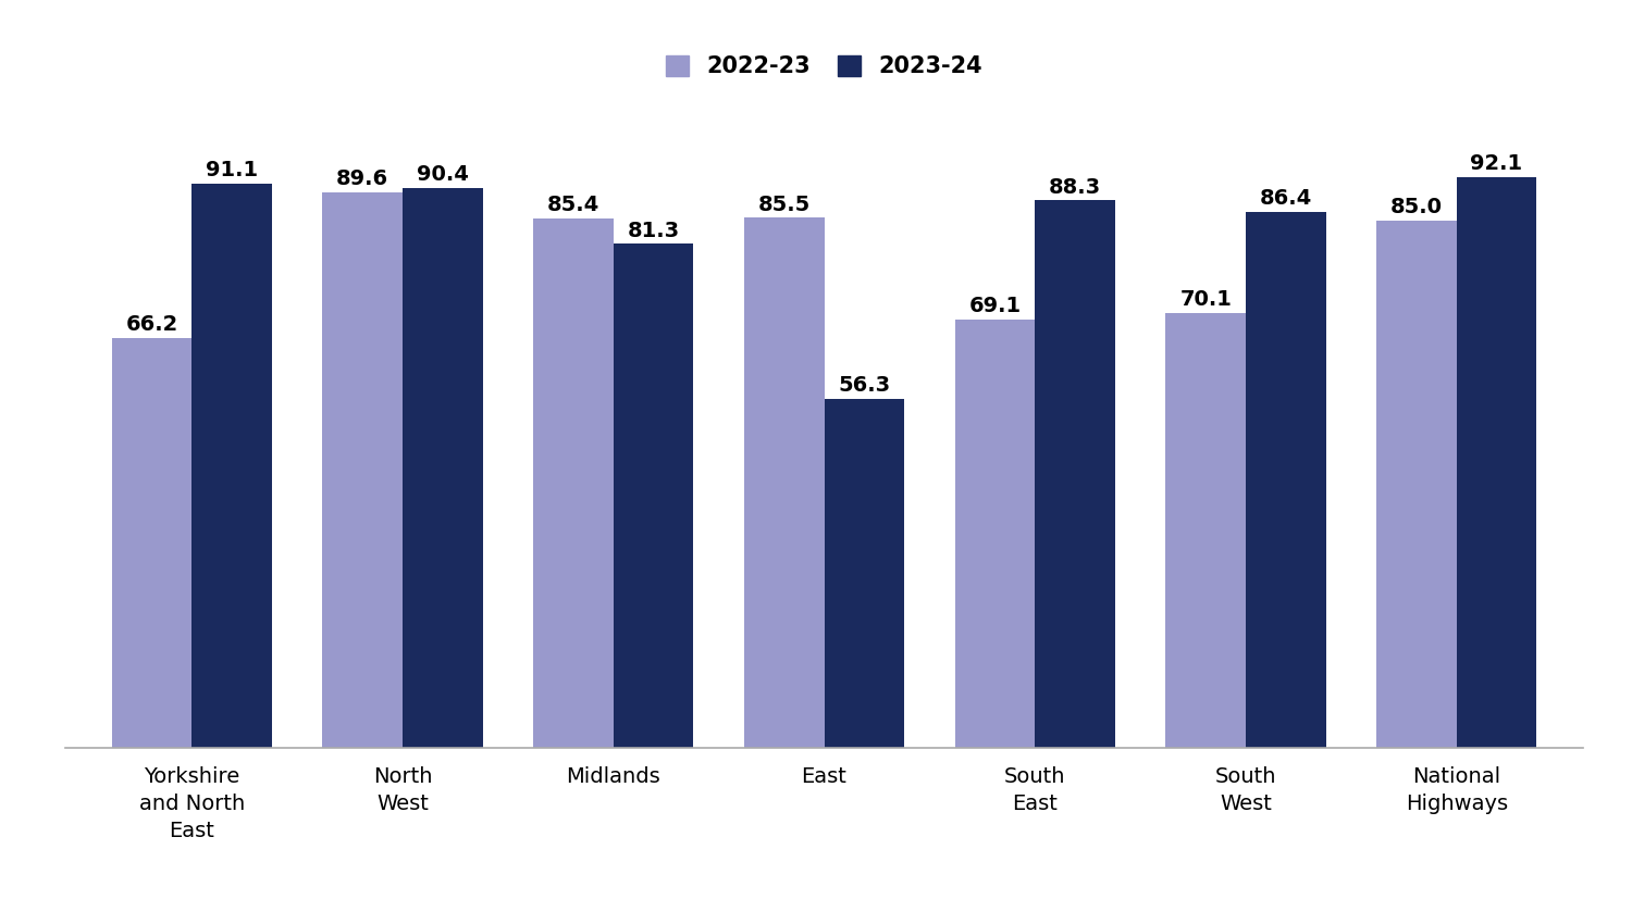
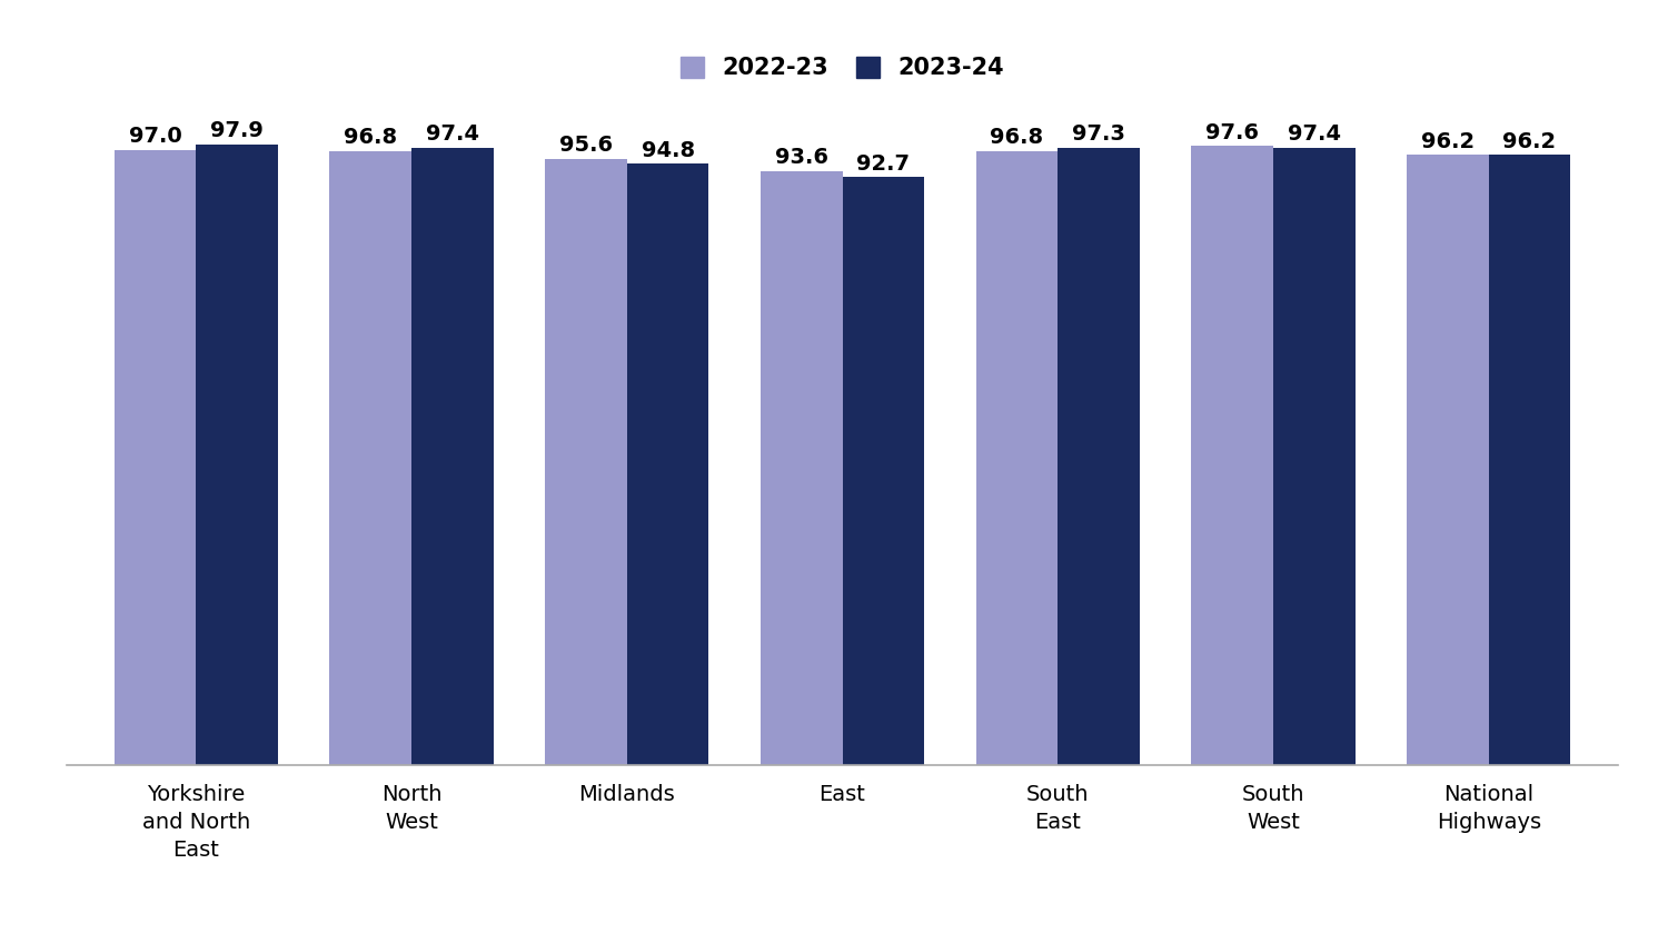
2022-23/Yorkshire and North East: 66.2 -> 97.0
2023-24/Yorkshire and North East: 91.1 -> 97.9
2022-23/North West: 89.6 -> 96.8
2023-24/North West: 90.4 -> 97.4
2022-23/Midlands: 85.4 -> 95.6
2023-24/Midlands: 81.3 -> 94.8
2022-23/East: 85.5 -> 93.6
2023-24/East: 56.3 -> 92.7
2022-23/South East: 69.1 -> 96.8
2023-24/South East: 88.3 -> 97.3
2022-23/South West: 70.1 -> 97.6
2023-24/South West: 86.4 -> 97.4
2022-23/National Highways: 85.0 -> 96.2
2023-24/National Highways: 92.1 -> 96.2
